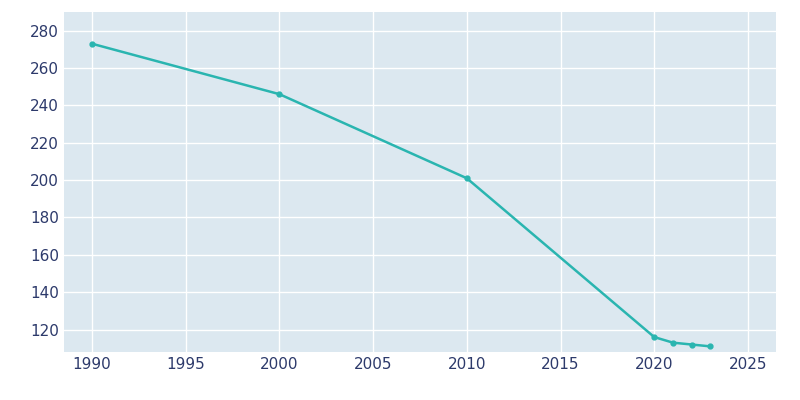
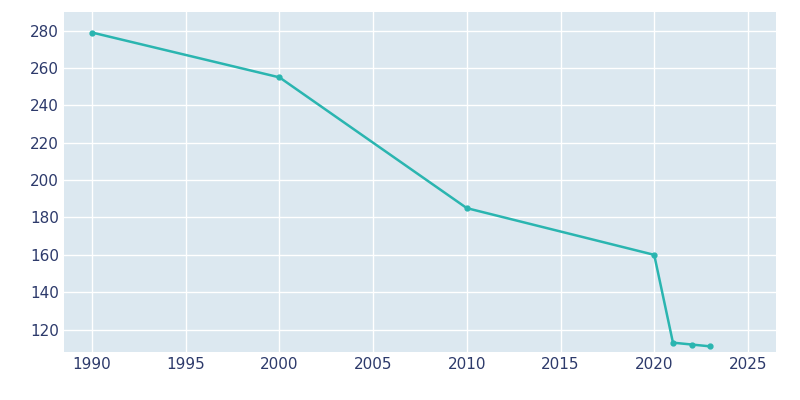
1990: 273 -> 279
2000: 246 -> 255
2010: 201 -> 185
2020: 116 -> 160
